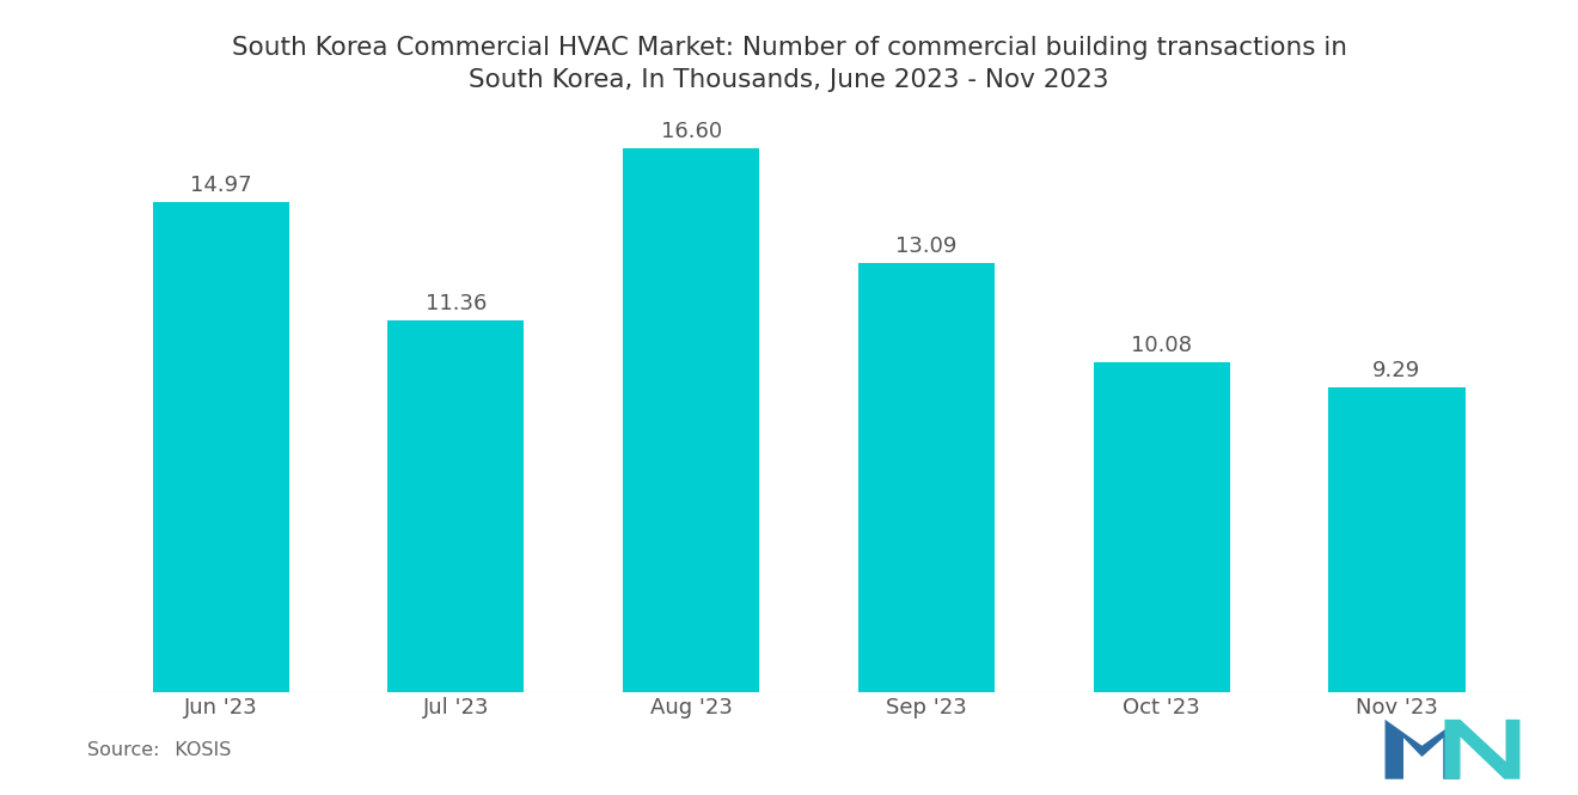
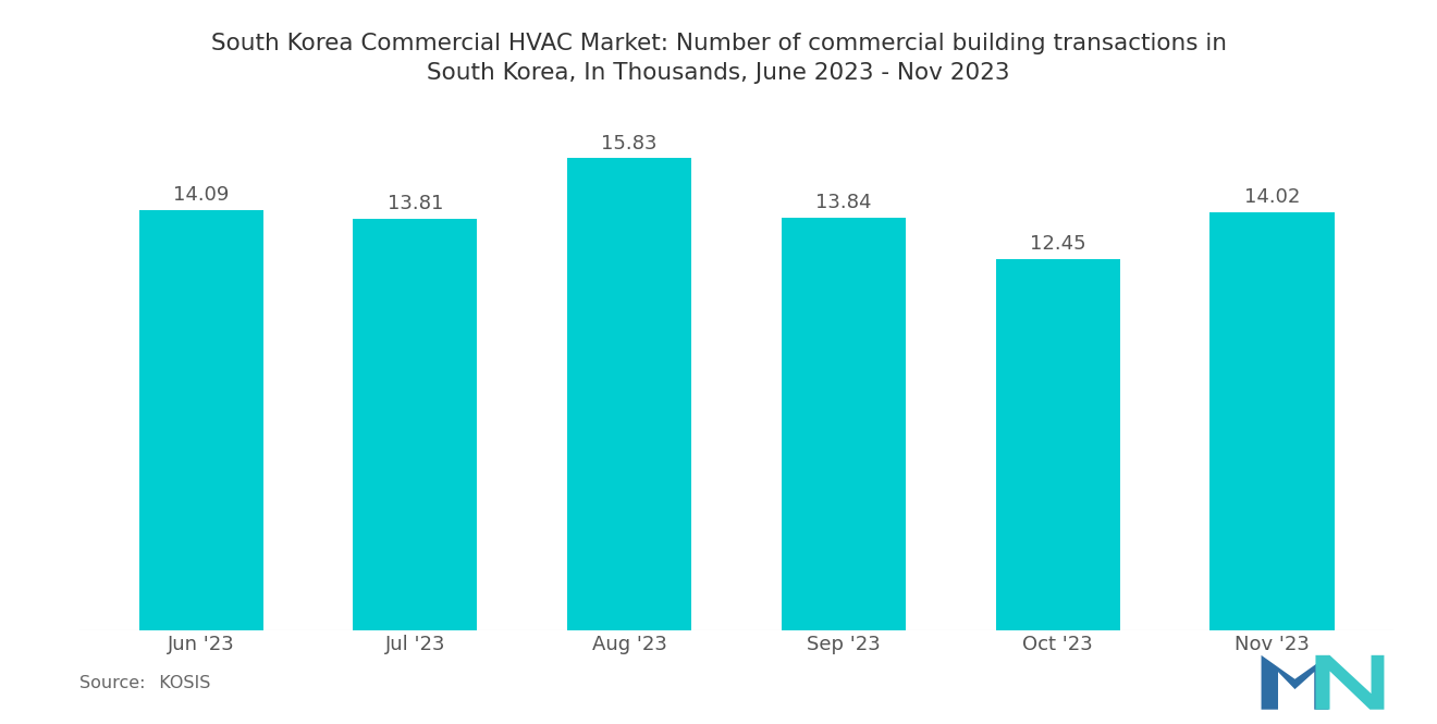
Jun '23: 14.97 -> 14.09
Jul '23: 11.36 -> 13.81
Aug '23: 16.60 -> 15.83
Sep '23: 13.09 -> 13.84
Oct '23: 10.08 -> 12.45
Nov '23: 9.29 -> 14.02
